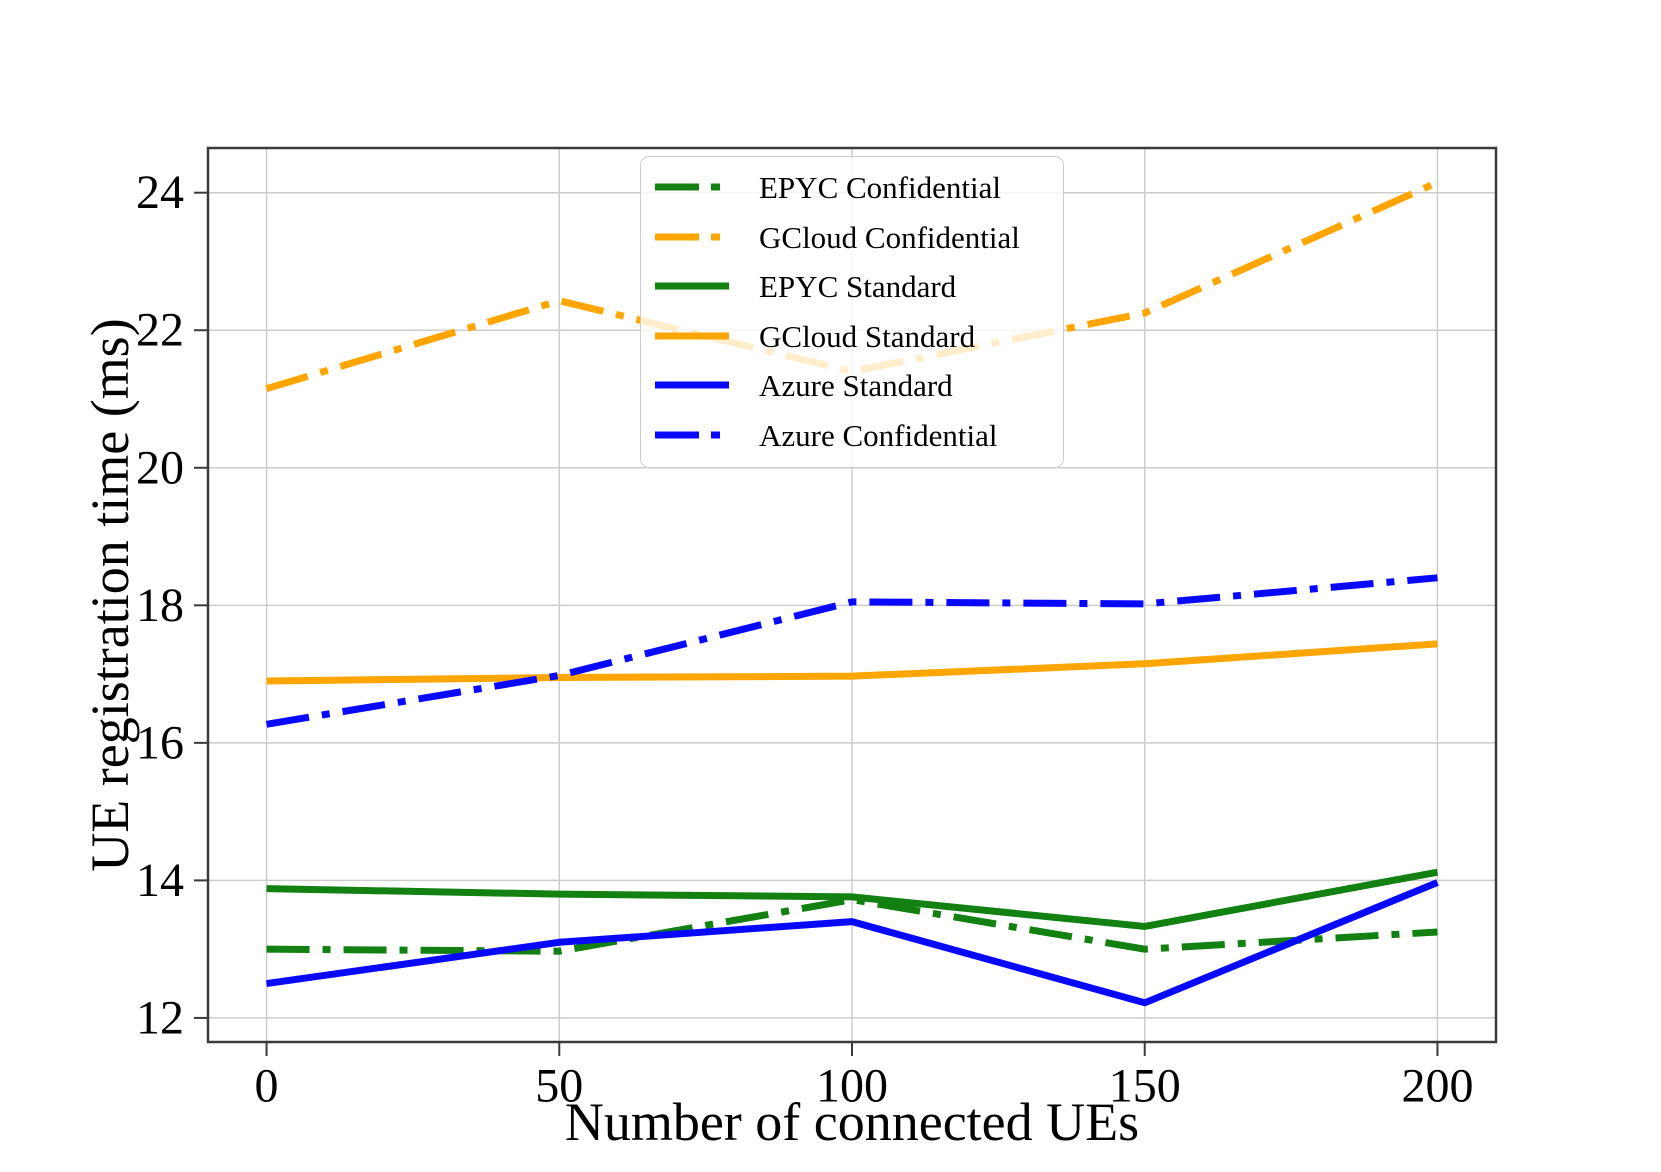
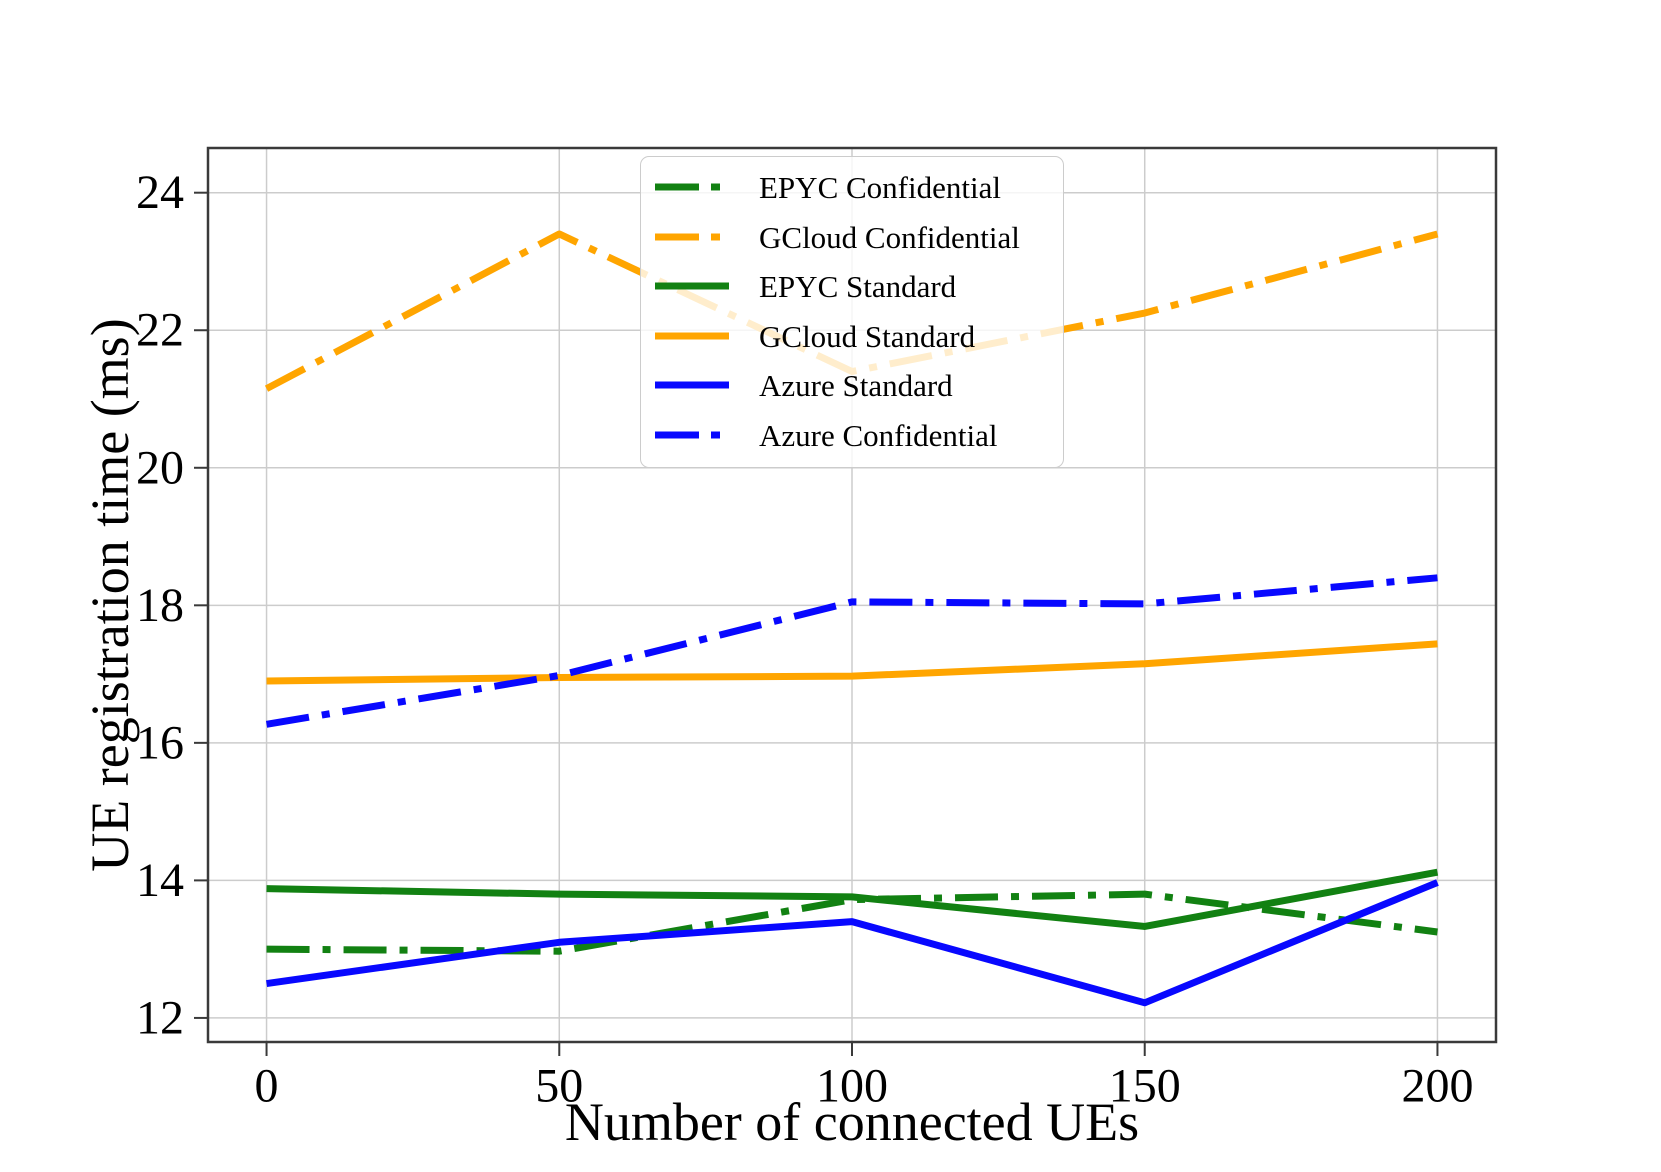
GCloud Confidential/50: 22.4 -> 23.4
EPYC Confidential/150: 13.0 -> 13.8
GCloud Confidential/200: 24.1 -> 23.4
